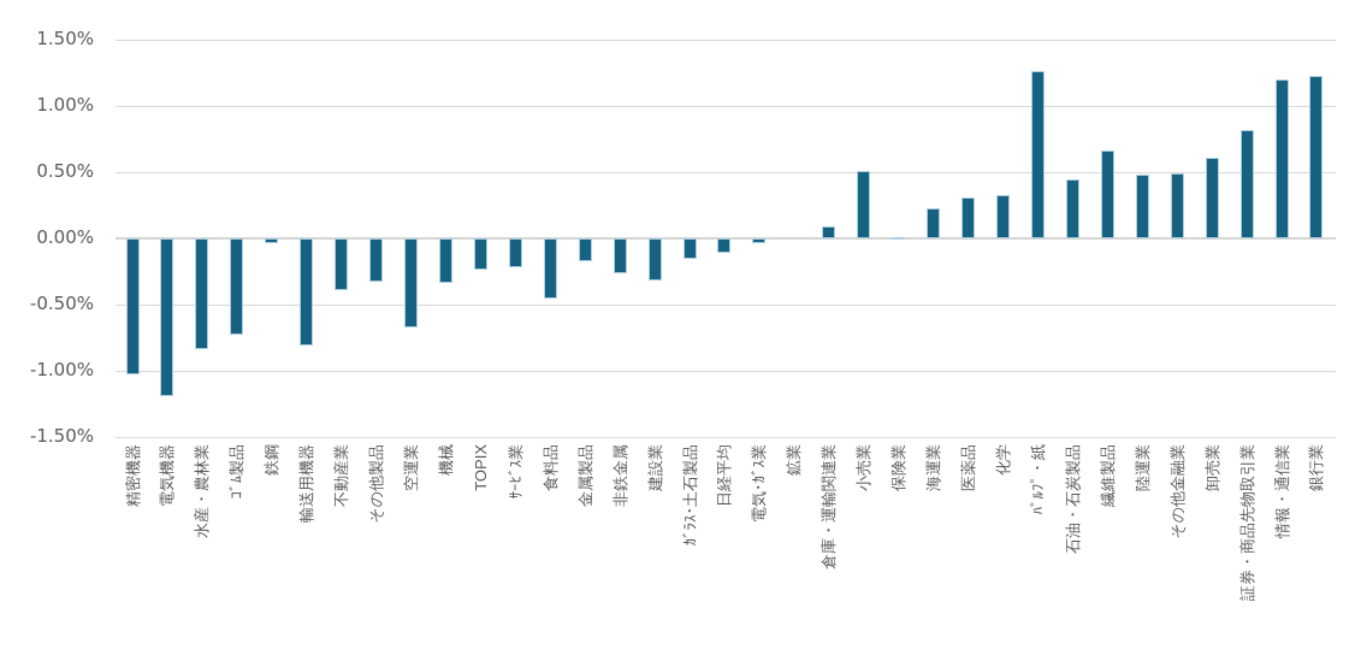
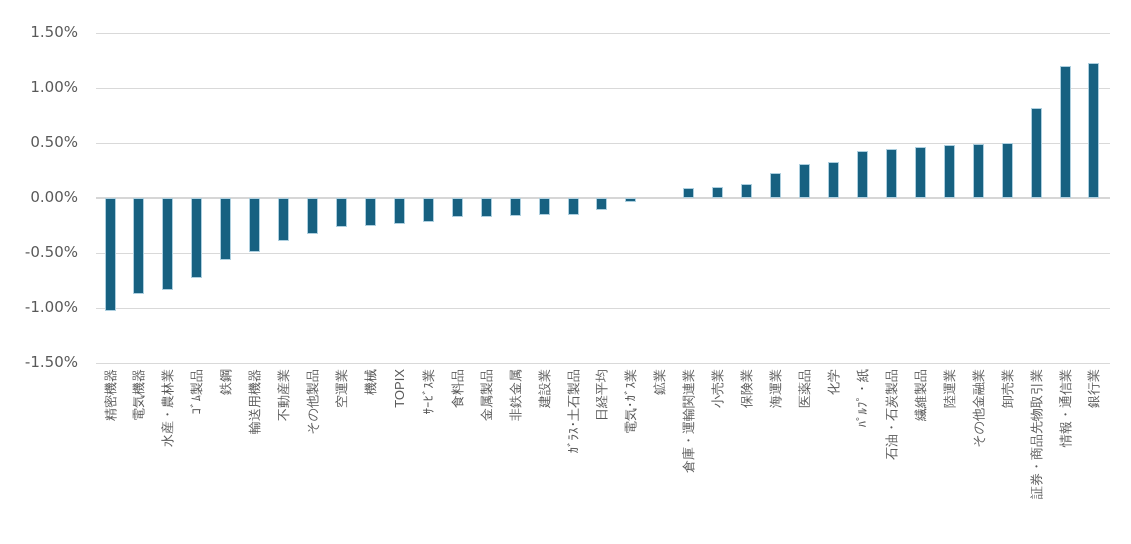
電気機器: -1.19% -> -0.87%
鉄鋼: -0.04% -> -0.56%
輸送用機器: -0.81% -> -0.49%
空運業: -0.67% -> -0.26%
機械: -0.34% -> -0.25%
食料品: -0.45% -> -0.17%
非鉄金属: -0.26% -> -0.16%
建設業: -0.32% -> -0.15%
小売業: 0.51% -> 0.10%
保険業: 0.01% -> 0.13%
ﾊﾟﾙﾌﾟ・紙: 1.26% -> 0.43%
繊維製品: 0.66% -> 0.46%
卸売業: 0.61% -> 0.50%
